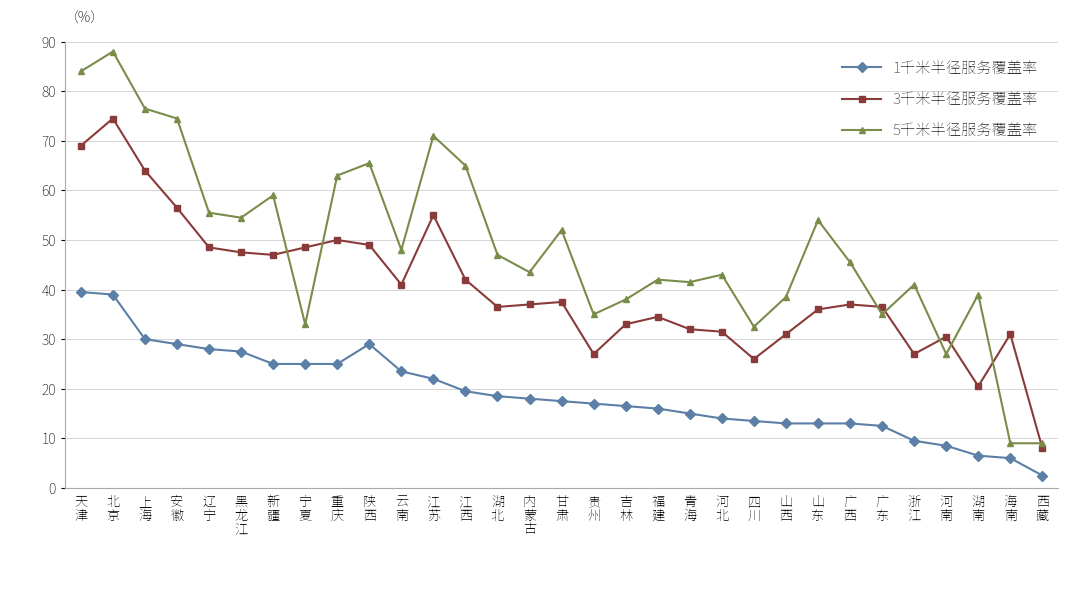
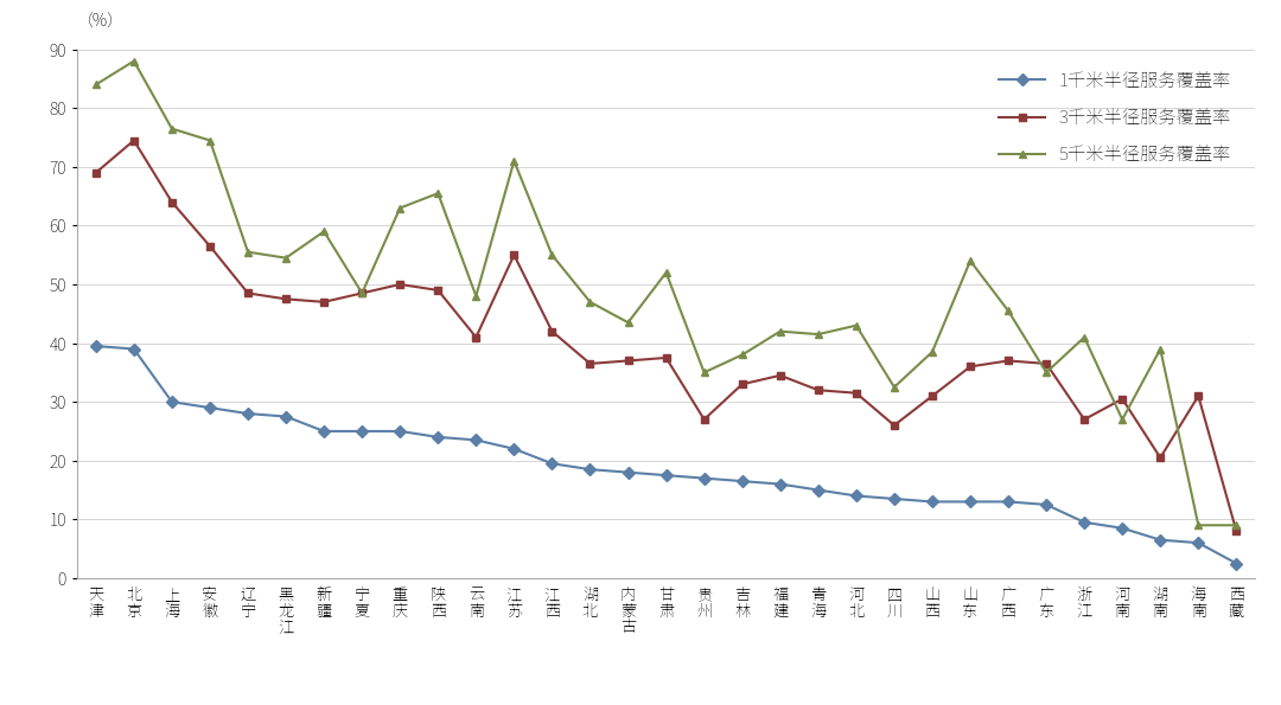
5千米半径服务覆盖率/宁 夏: 33.0 -> 48.5
1千米半径服务覆盖率/陕 西: 29.0 -> 24.0
5千米半径服务覆盖率/江 西: 65.0 -> 55.0
